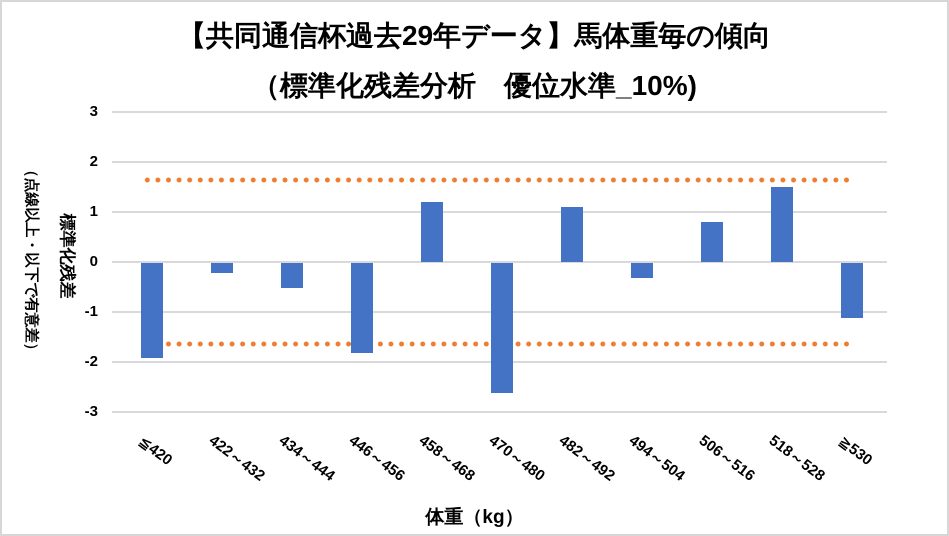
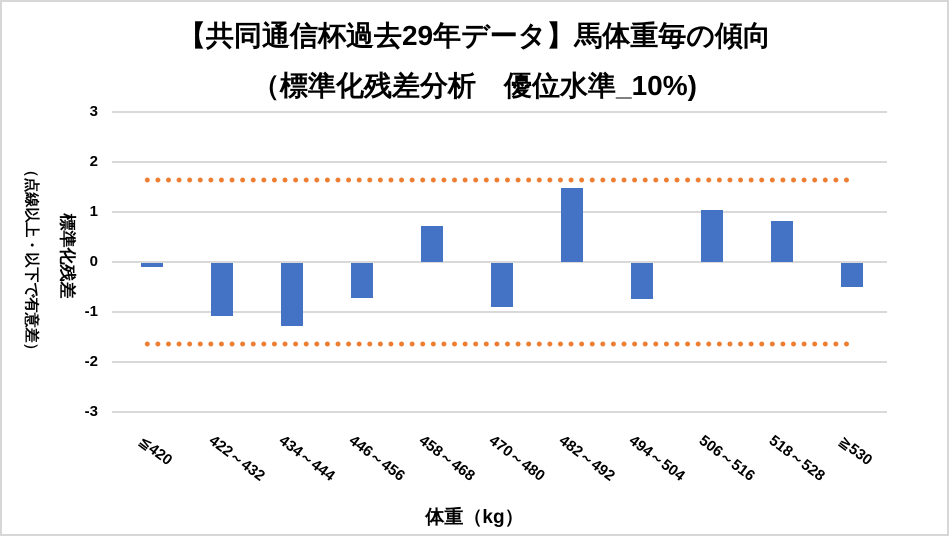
≦420: -1.9 -> -0.1
422～432: -0.2 -> -1.1
434～444: -0.5 -> -1.2
446～456: -1.8 -> -0.7
458～468: 1.2 -> 0.7
470～480: -2.6 -> -0.9
482～492: 1.1 -> 1.5
494～504: -0.3 -> -0.7
506～516: 0.8 -> 1.1
518～528: 1.5 -> 0.8
≧530: -1.1 -> -0.5
